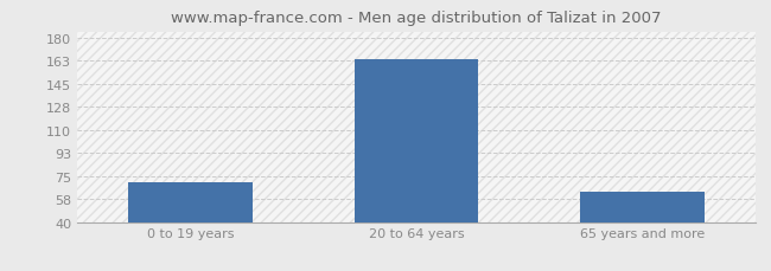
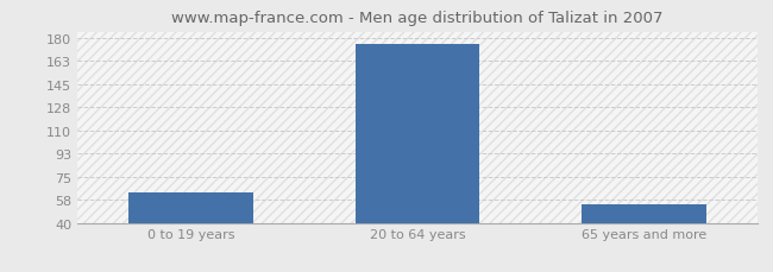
0 to 19 years: 70 -> 63
20 to 64 years: 164 -> 176
65 years and more: 63 -> 54
